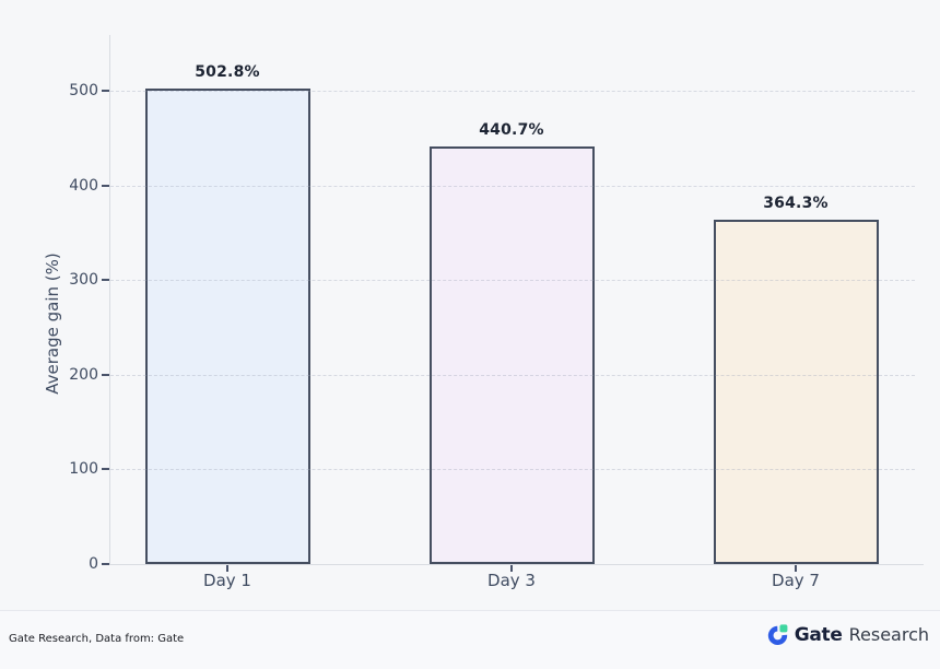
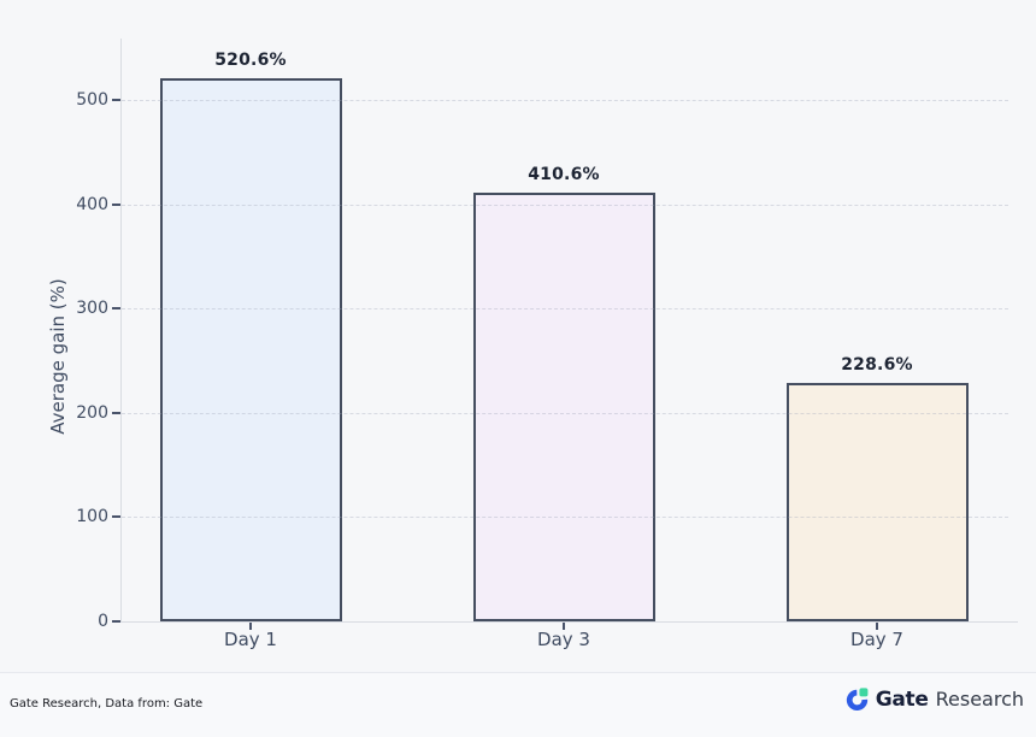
Day 1: 502.8% -> 520.6%
Day 3: 440.7% -> 410.6%
Day 7: 364.3% -> 228.6%
